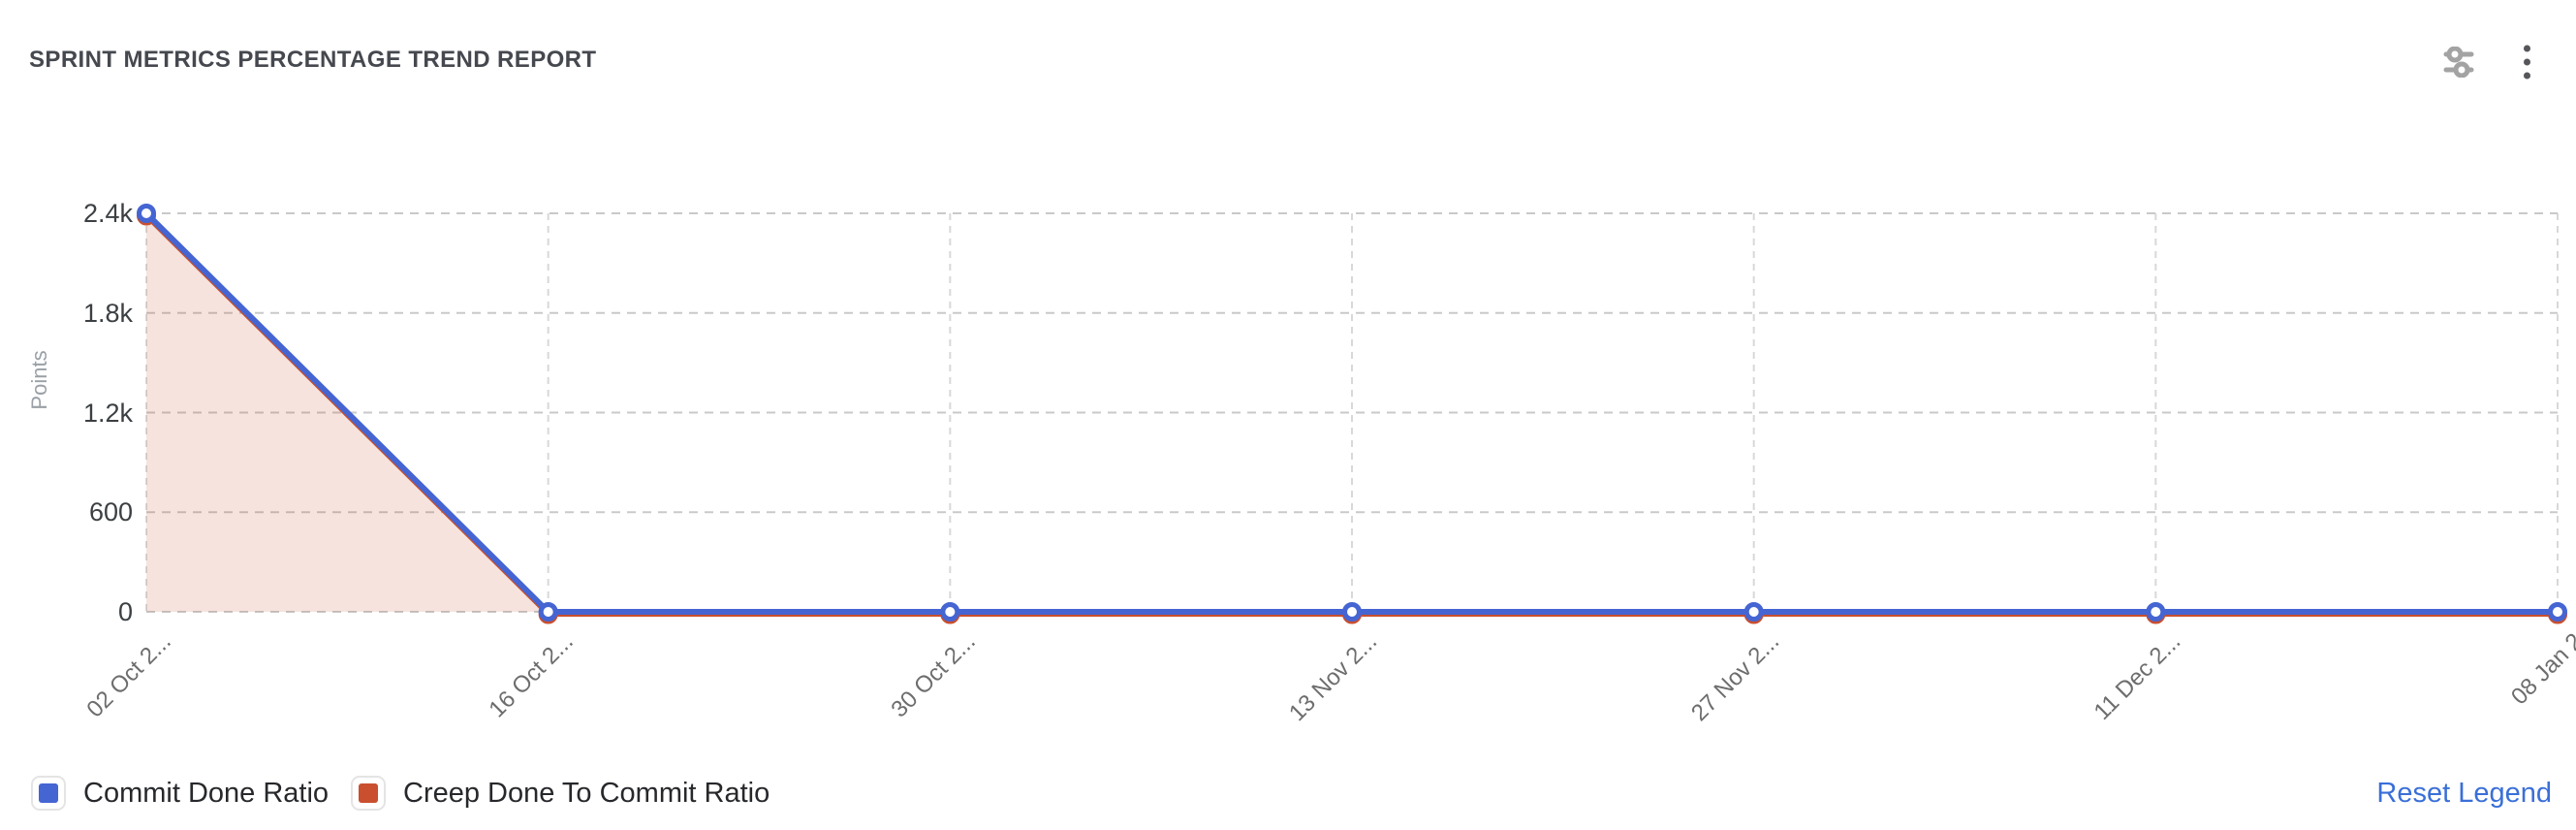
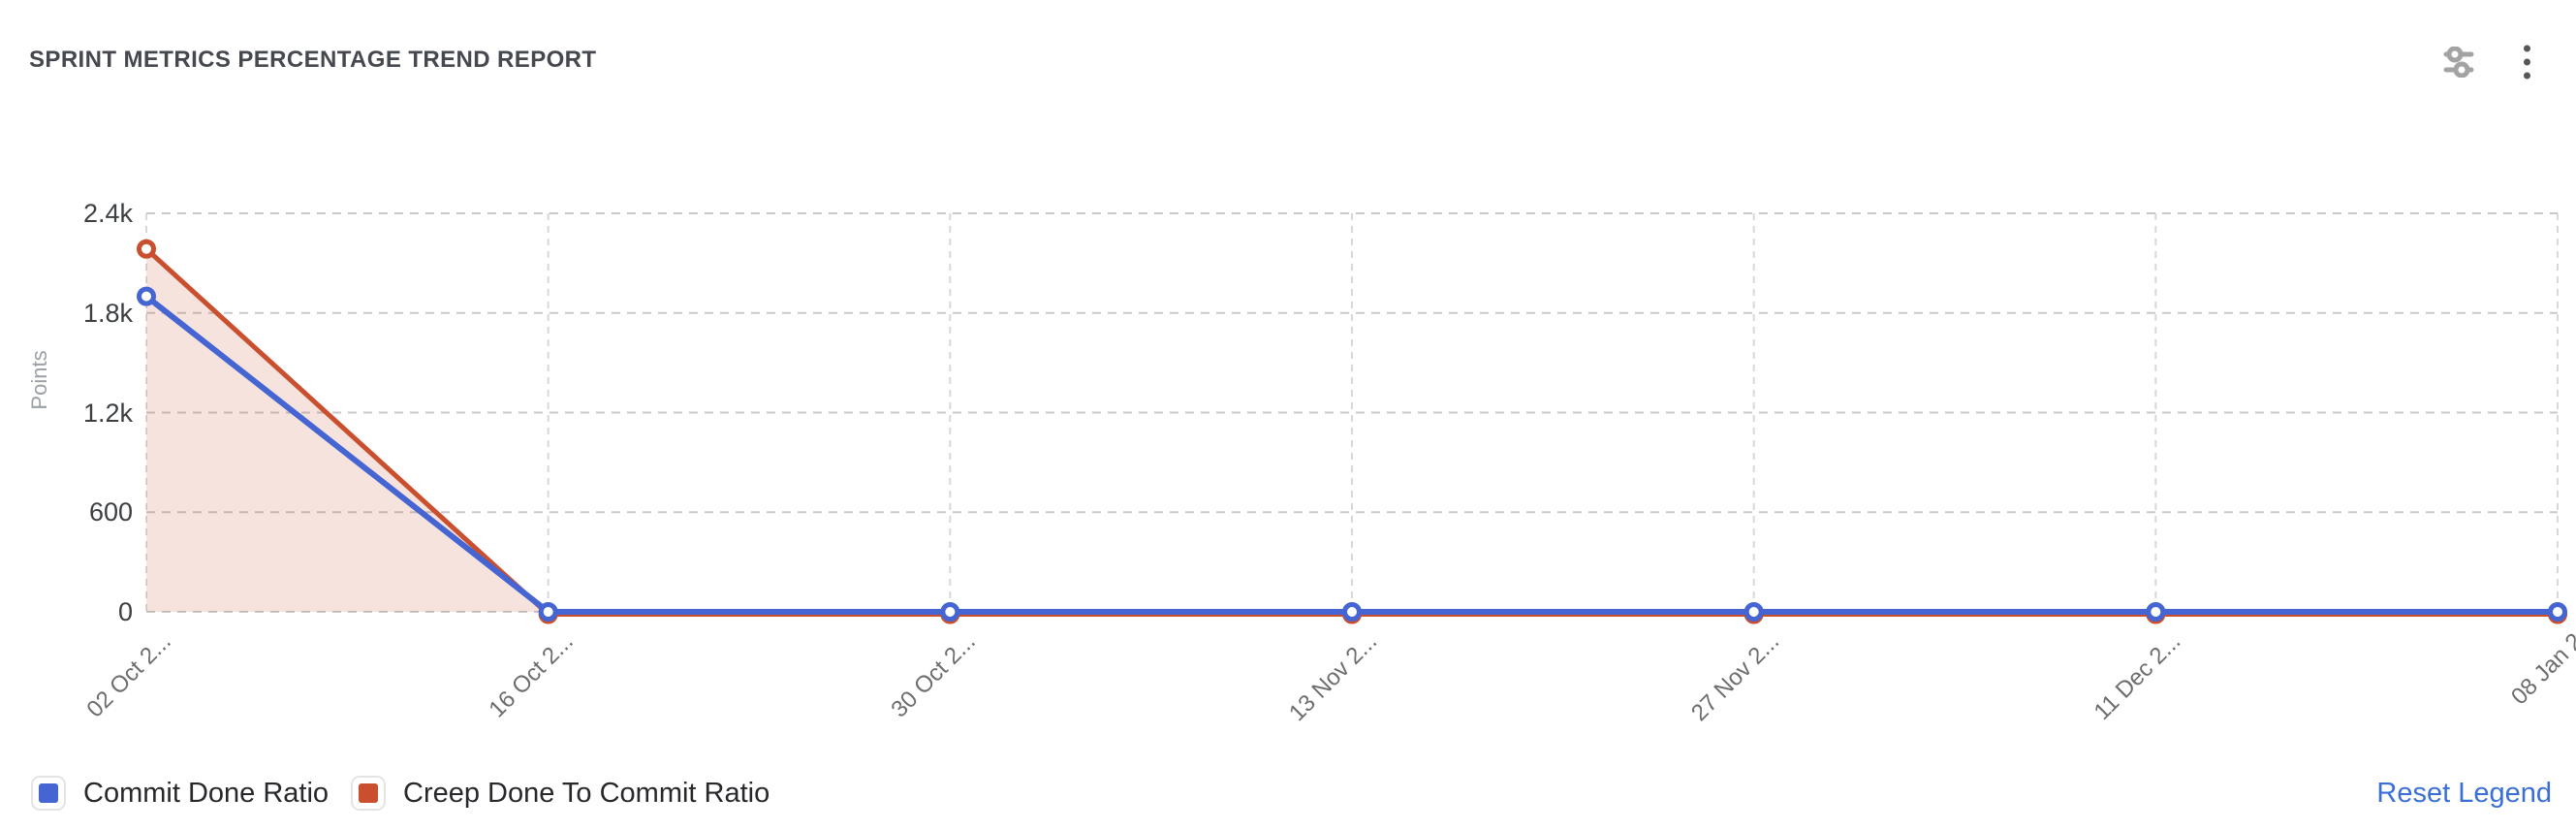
Commit Done Ratio/02 Oct 2...: 2.4k -> 1.9k
Creep Done To Commit Ratio/02 Oct 2...: 2.4k -> 2.2k
